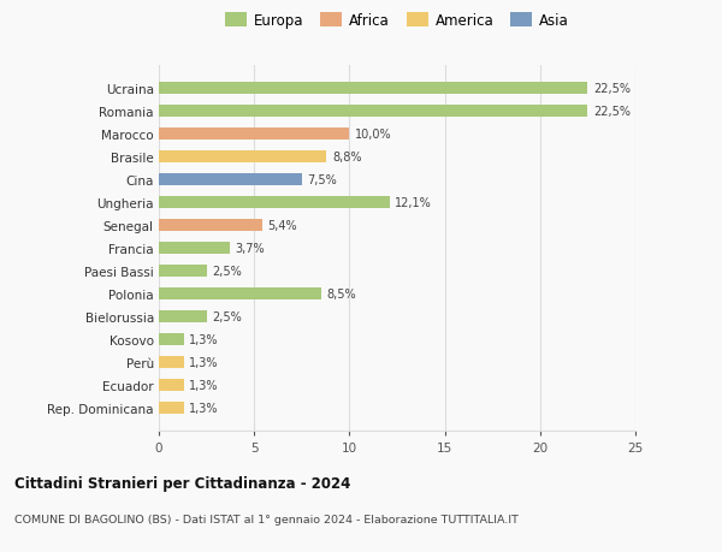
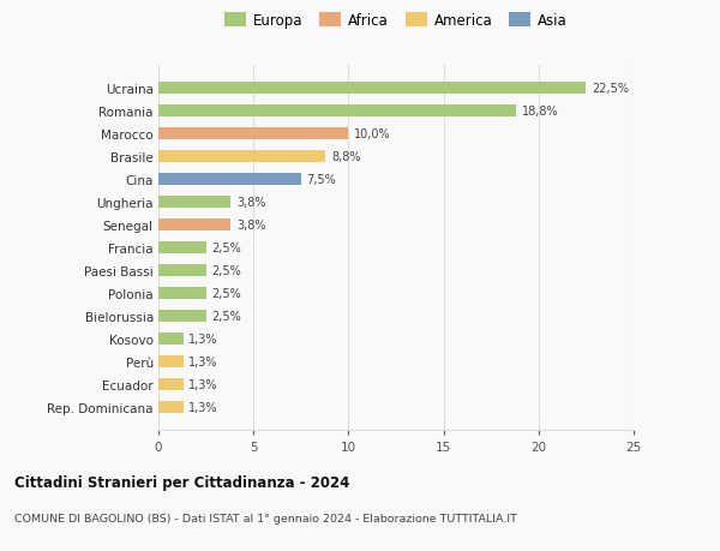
Romania: 22,5% -> 18,8%
Ungheria: 12,1% -> 3,8%
Senegal: 5,4% -> 3,8%
Francia: 3,7% -> 2,5%
Polonia: 8,5% -> 2,5%
